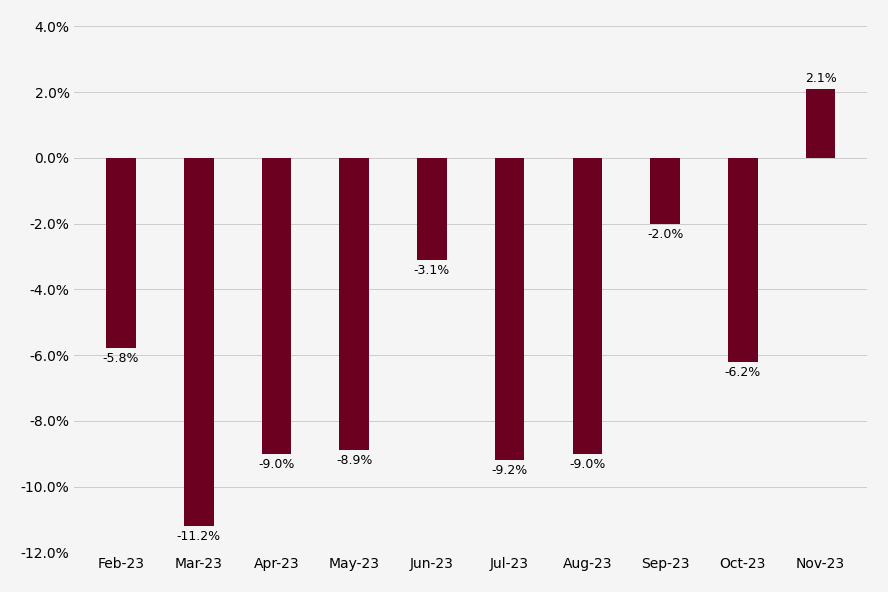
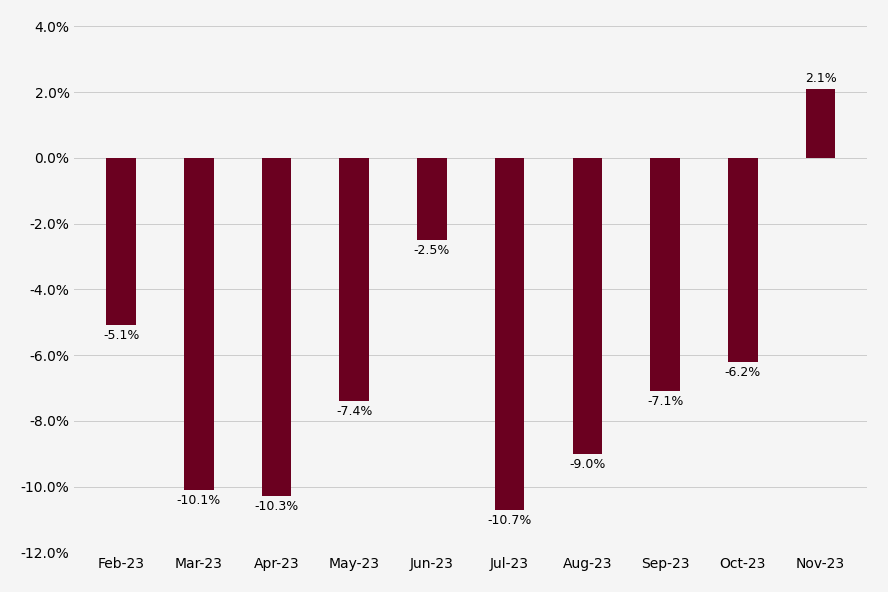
Feb-23: -5.8% -> -5.1%
Mar-23: -11.2% -> -10.1%
Apr-23: -9.0% -> -10.3%
May-23: -8.9% -> -7.4%
Jun-23: -3.1% -> -2.5%
Jul-23: -9.2% -> -10.7%
Sep-23: -2.0% -> -7.1%
